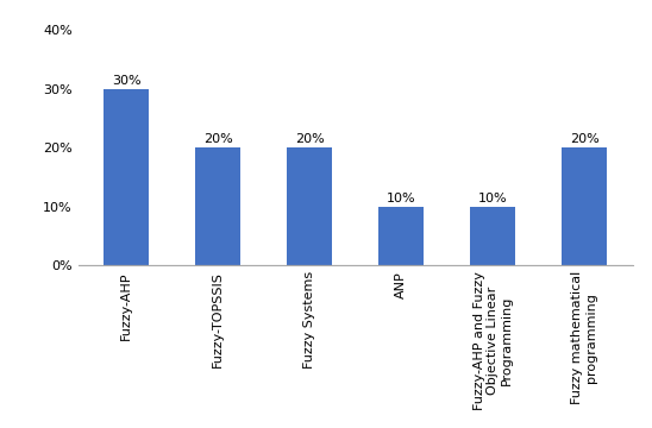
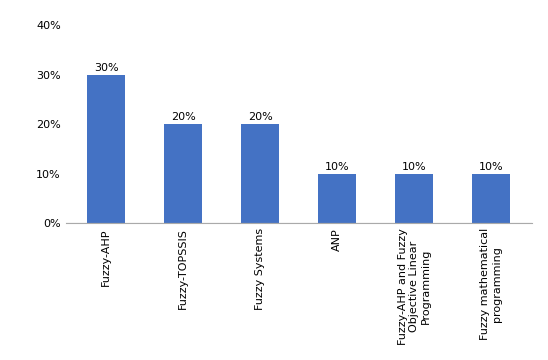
Fuzzy mathematical programming: 20% -> 10%
